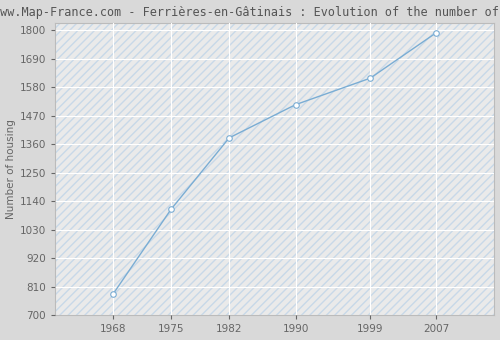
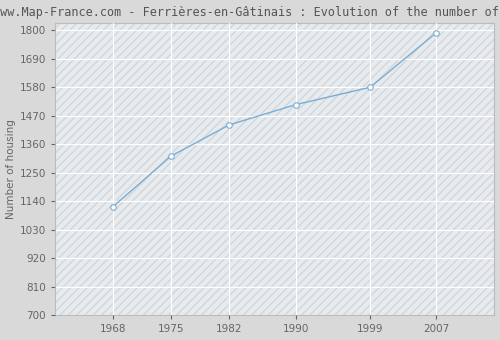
1968: 783 -> 1120
1975: 1110 -> 1315
1982: 1385 -> 1435
1999: 1615 -> 1580
